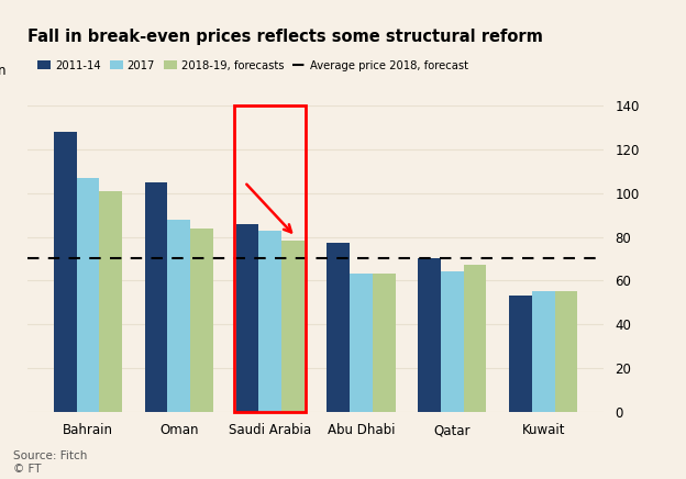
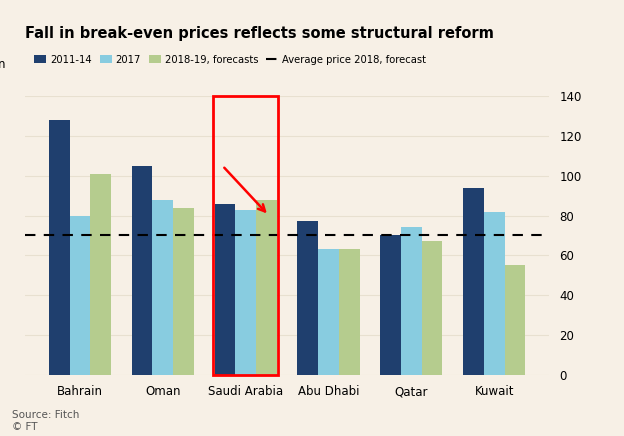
2017/Bahrain: 107 -> 80
2018-19, forecasts/Saudi Arabia: 78 -> 88
2017/Qatar: 64 -> 74
2011-14/Kuwait: 53 -> 94
2017/Kuwait: 55 -> 82
